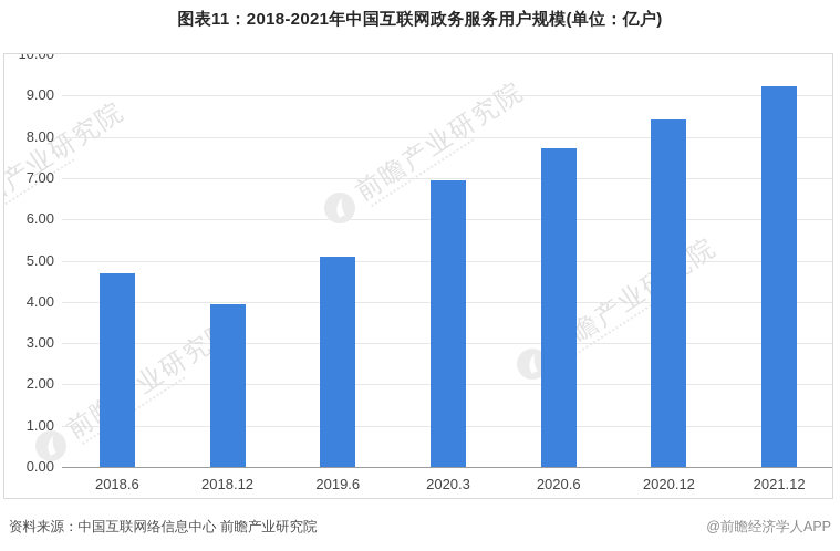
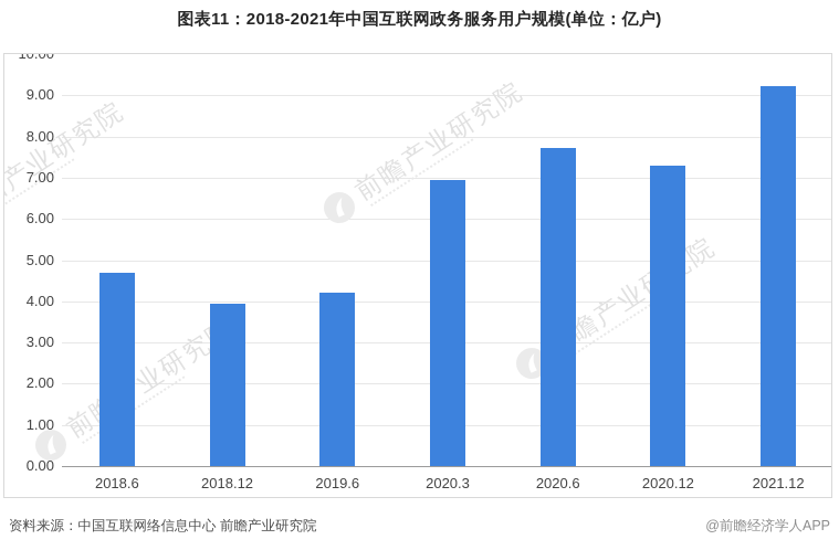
2019.6: 5.1 -> 4.2
2020.12: 8.4 -> 7.3
